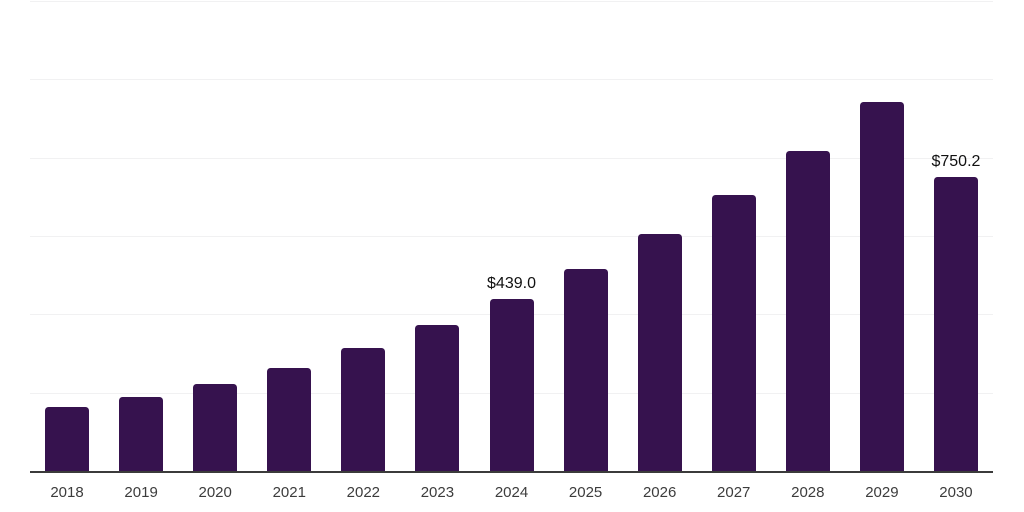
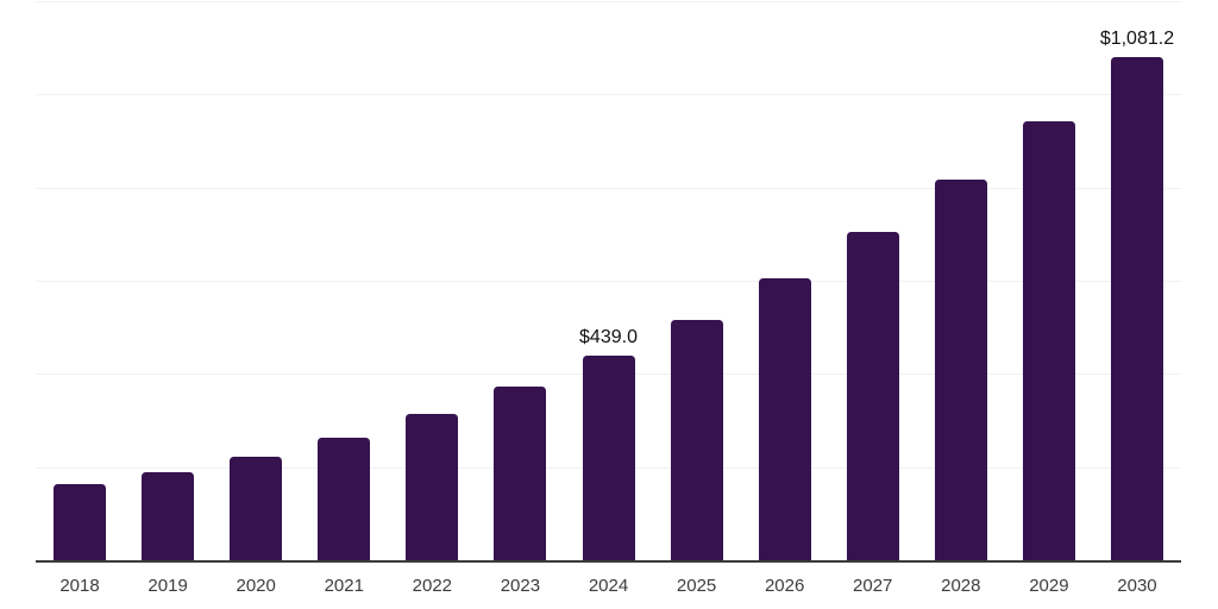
2030: $750.2 -> $1,081.2
